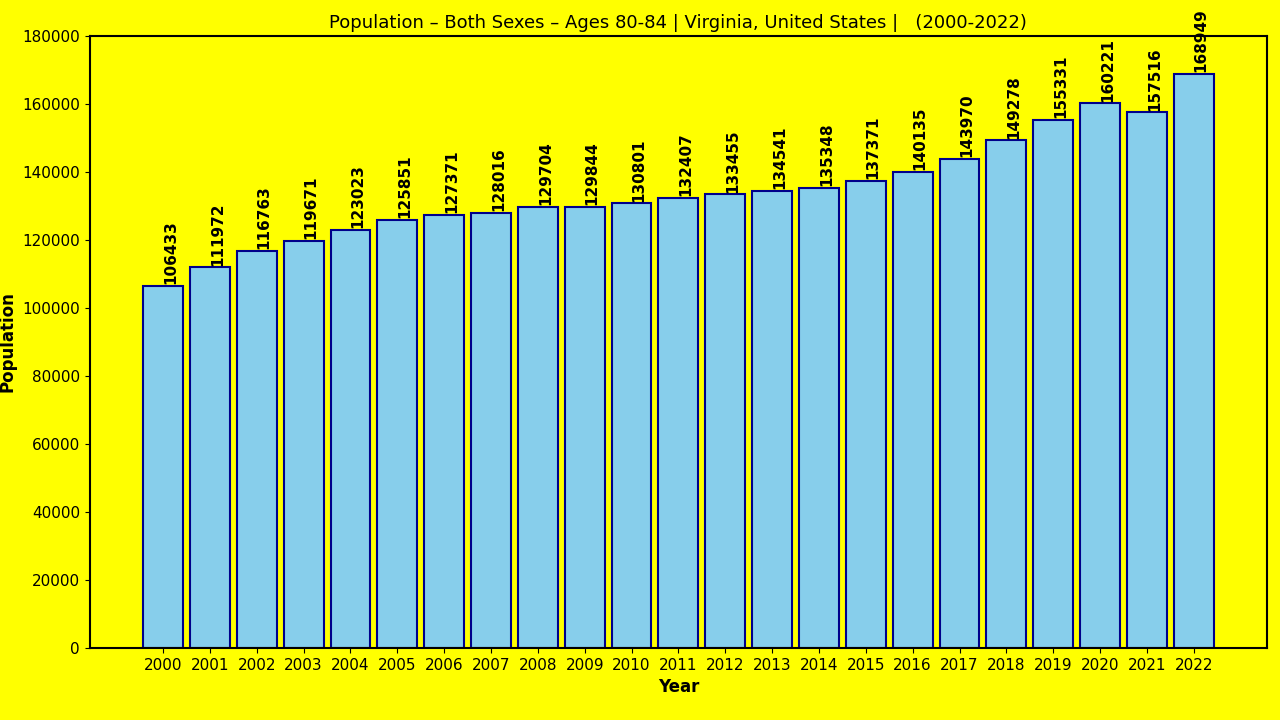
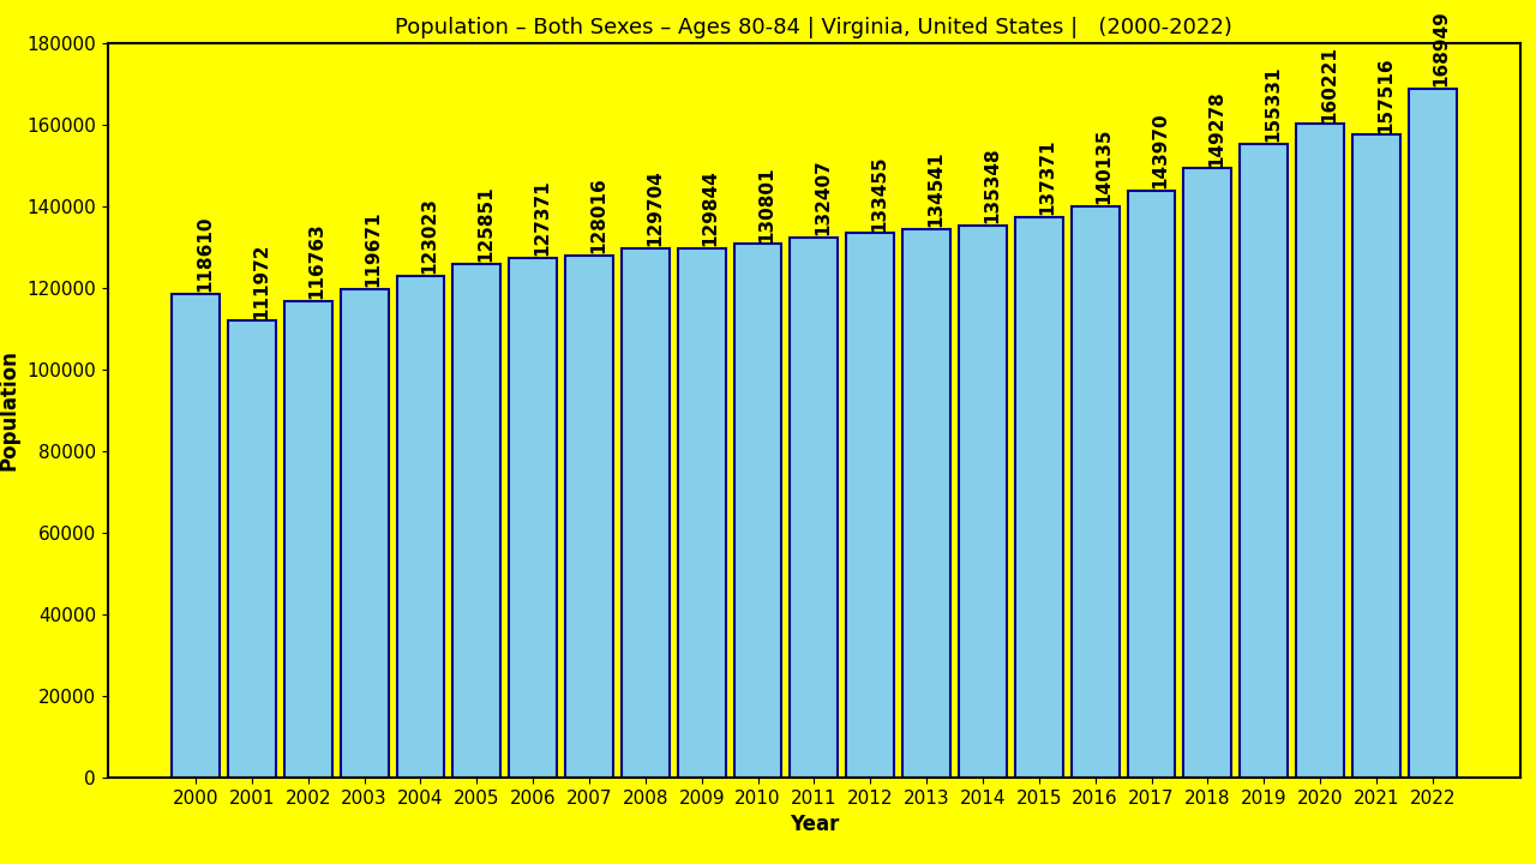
2000: 106433 -> 118610
